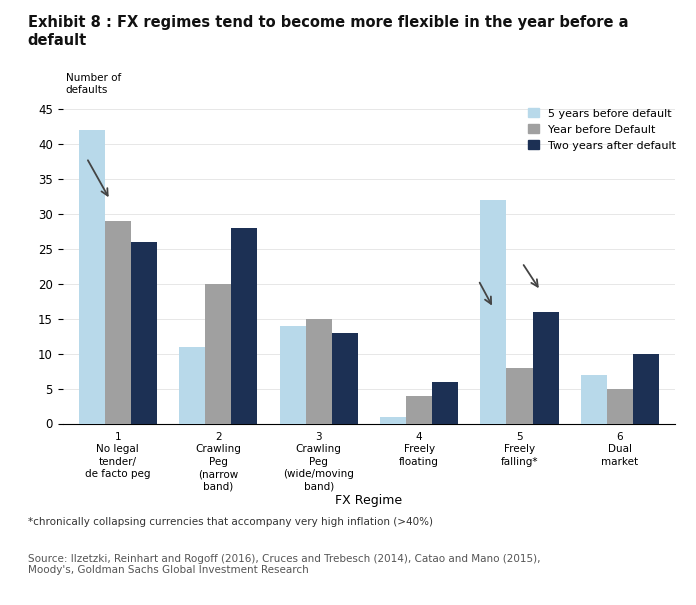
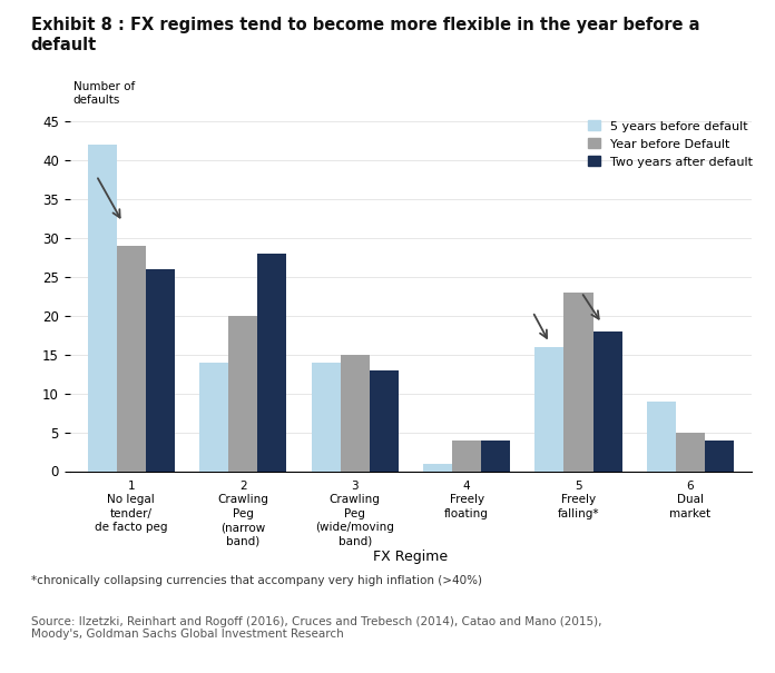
5 years before default/2 Crawling Peg (narrow band): 11 -> 14
Two years after default/4 Freely floating: 6 -> 4
5 years before default/5 Freely falling*: 32 -> 16
Year before Default/5 Freely falling*: 8 -> 23
Two years after default/5 Freely falling*: 16 -> 18
5 years before default/6 Dual market: 7 -> 9
Two years after default/6 Dual market: 10 -> 4
